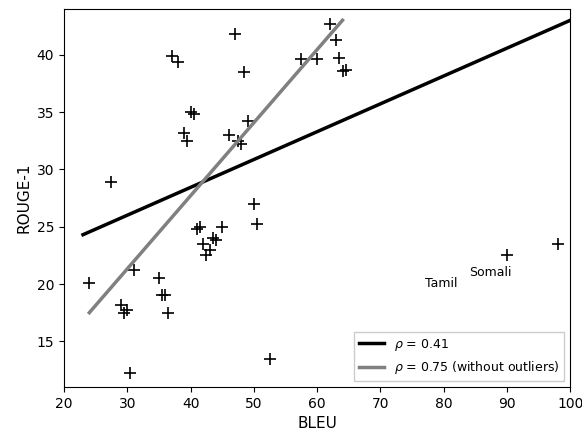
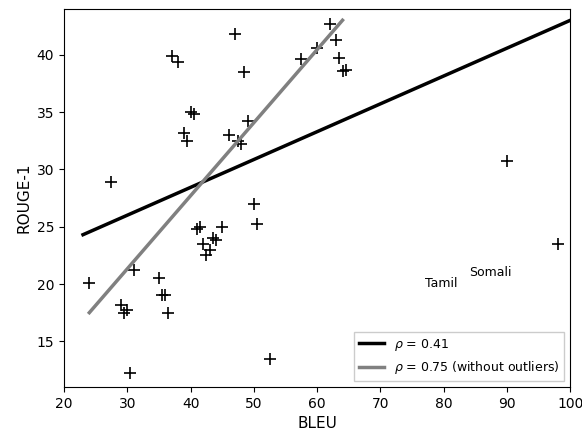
60: 39.6 -> 40.6
90: 22.5 -> 30.7
